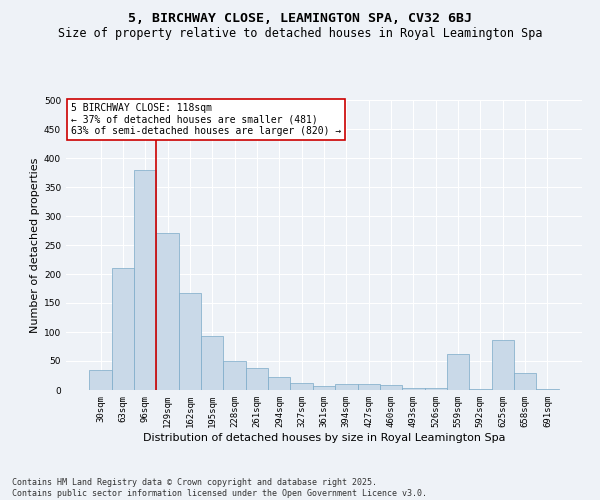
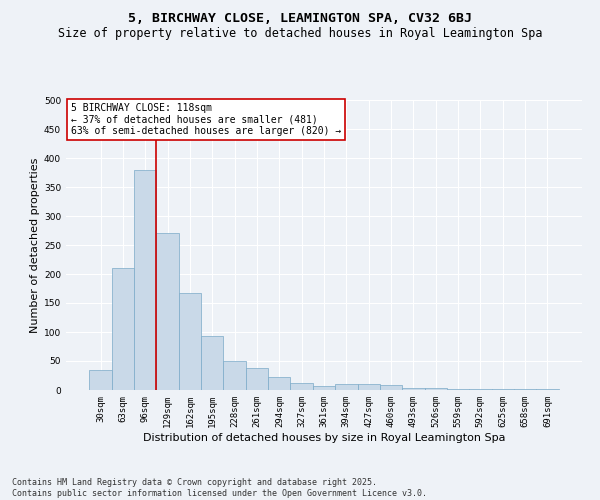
559sqm: 62 -> 2
625sqm: 86 -> 1
658sqm: 30 -> 1
